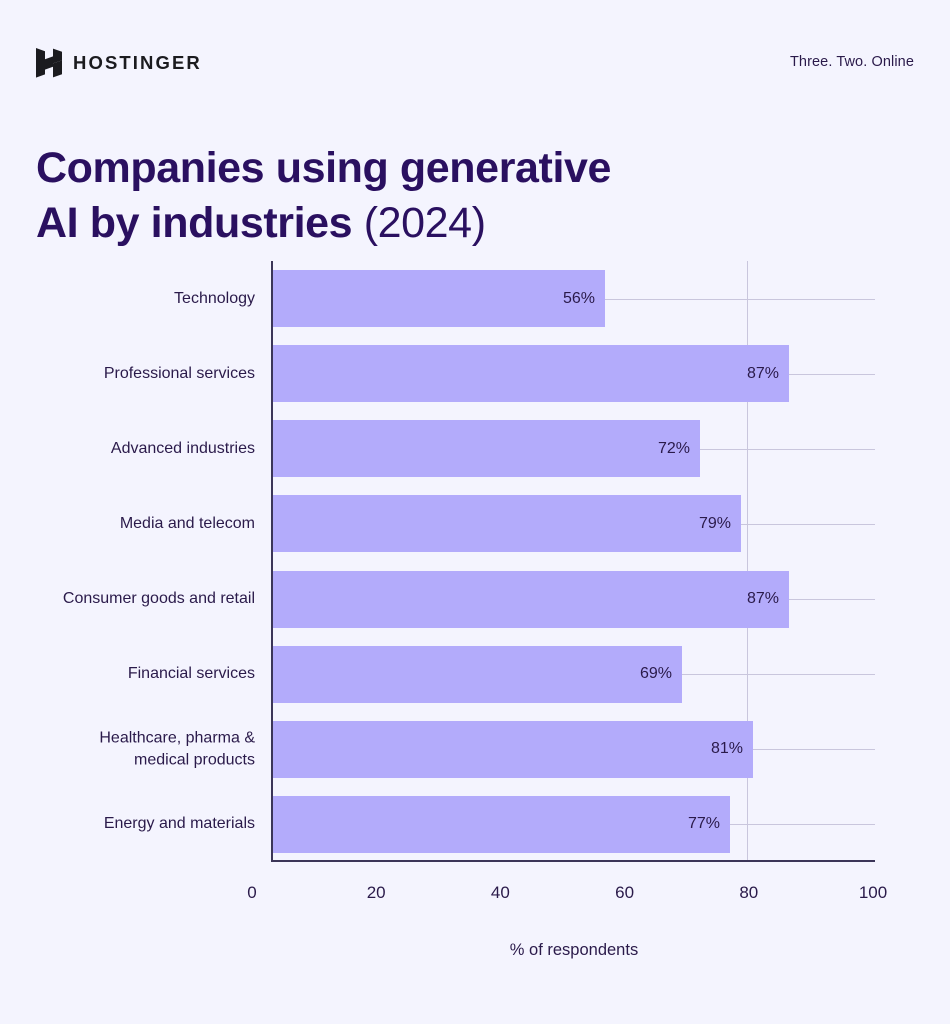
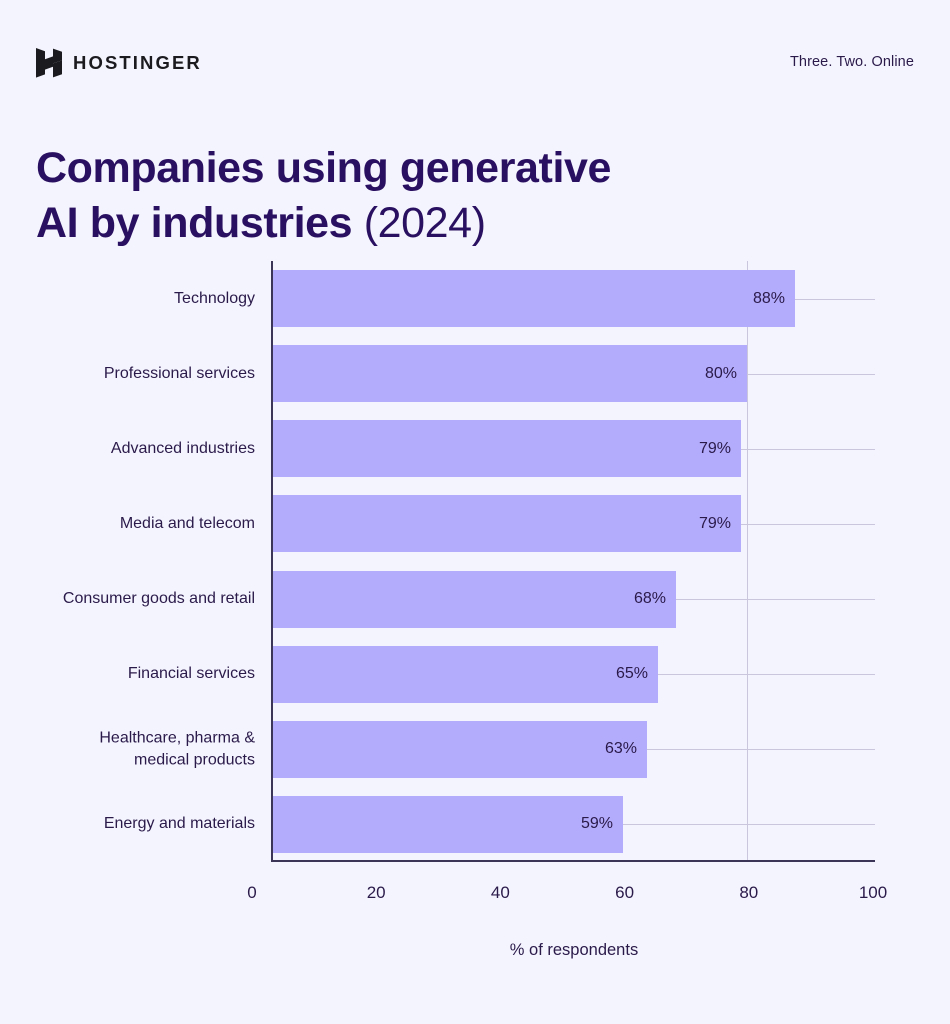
Technology: 56% -> 88%
Professional services: 87% -> 80%
Advanced industries: 72% -> 79%
Consumer goods and retail: 87% -> 68%
Financial services: 69% -> 65%
Healthcare, pharma & medical products: 81% -> 63%
Energy and materials: 77% -> 59%
